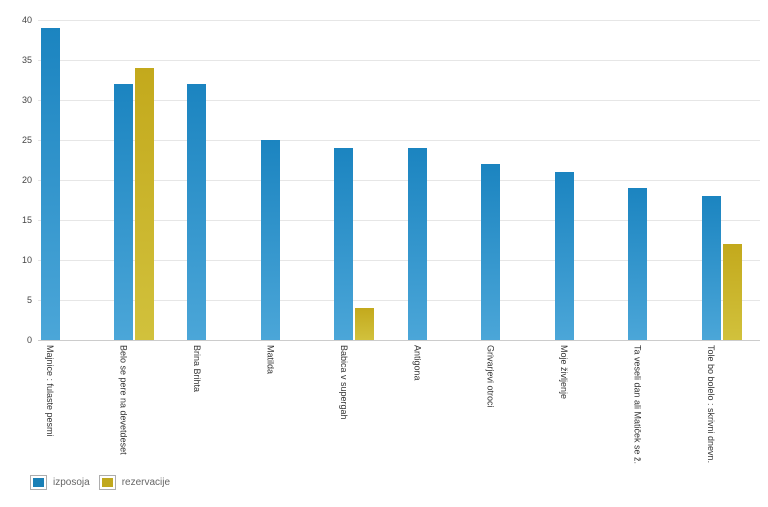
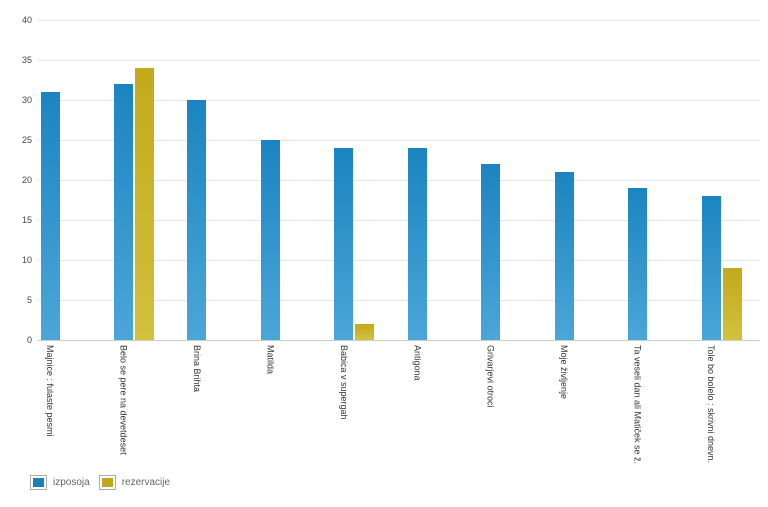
izposoja/Majnice : fulaste pesmi: 39 -> 31
izposoja/Brina Brihta: 32 -> 30
rezervacije/Babica v supergah: 4 -> 2
rezervacije/Tole bo bolelo : skrivni dnevn.: 12 -> 9
